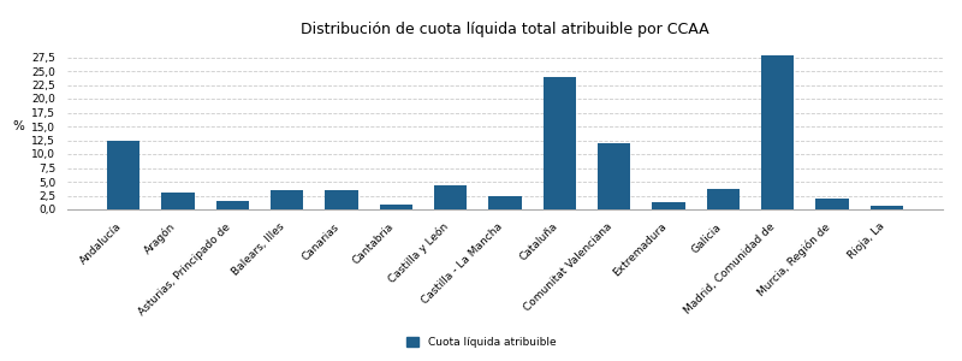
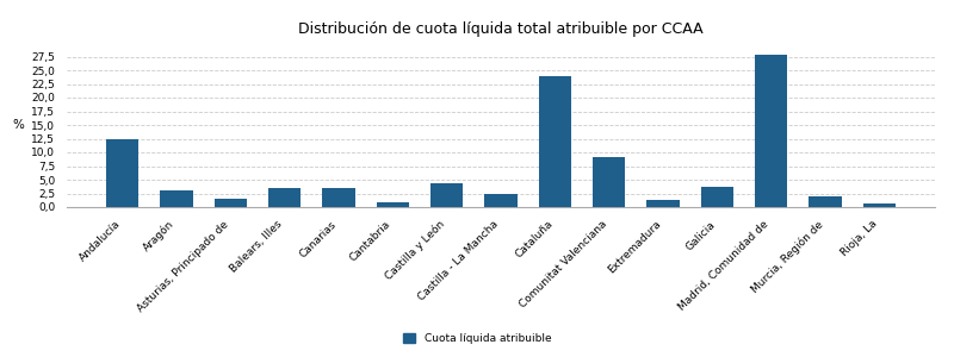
Comunitat Valenciana: 12,0 -> 9,2
